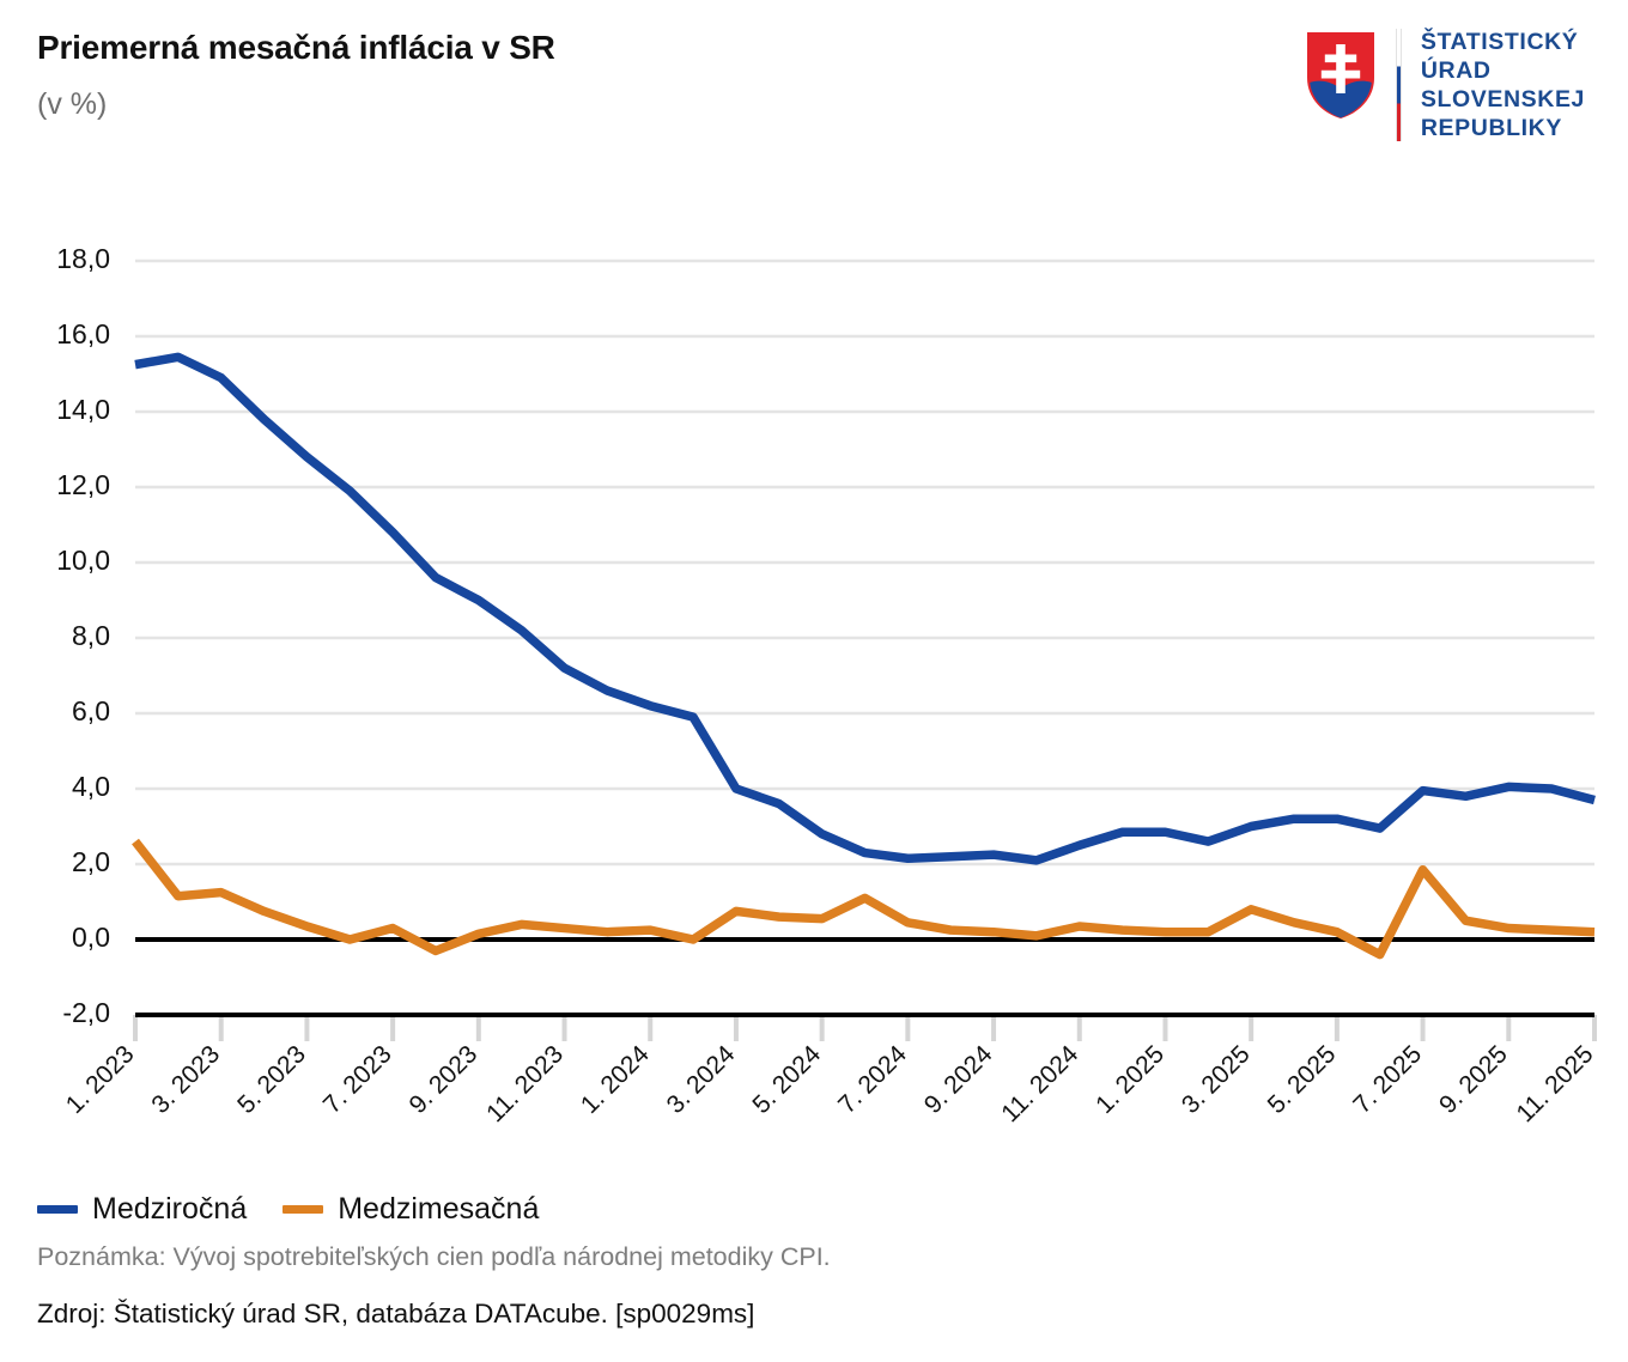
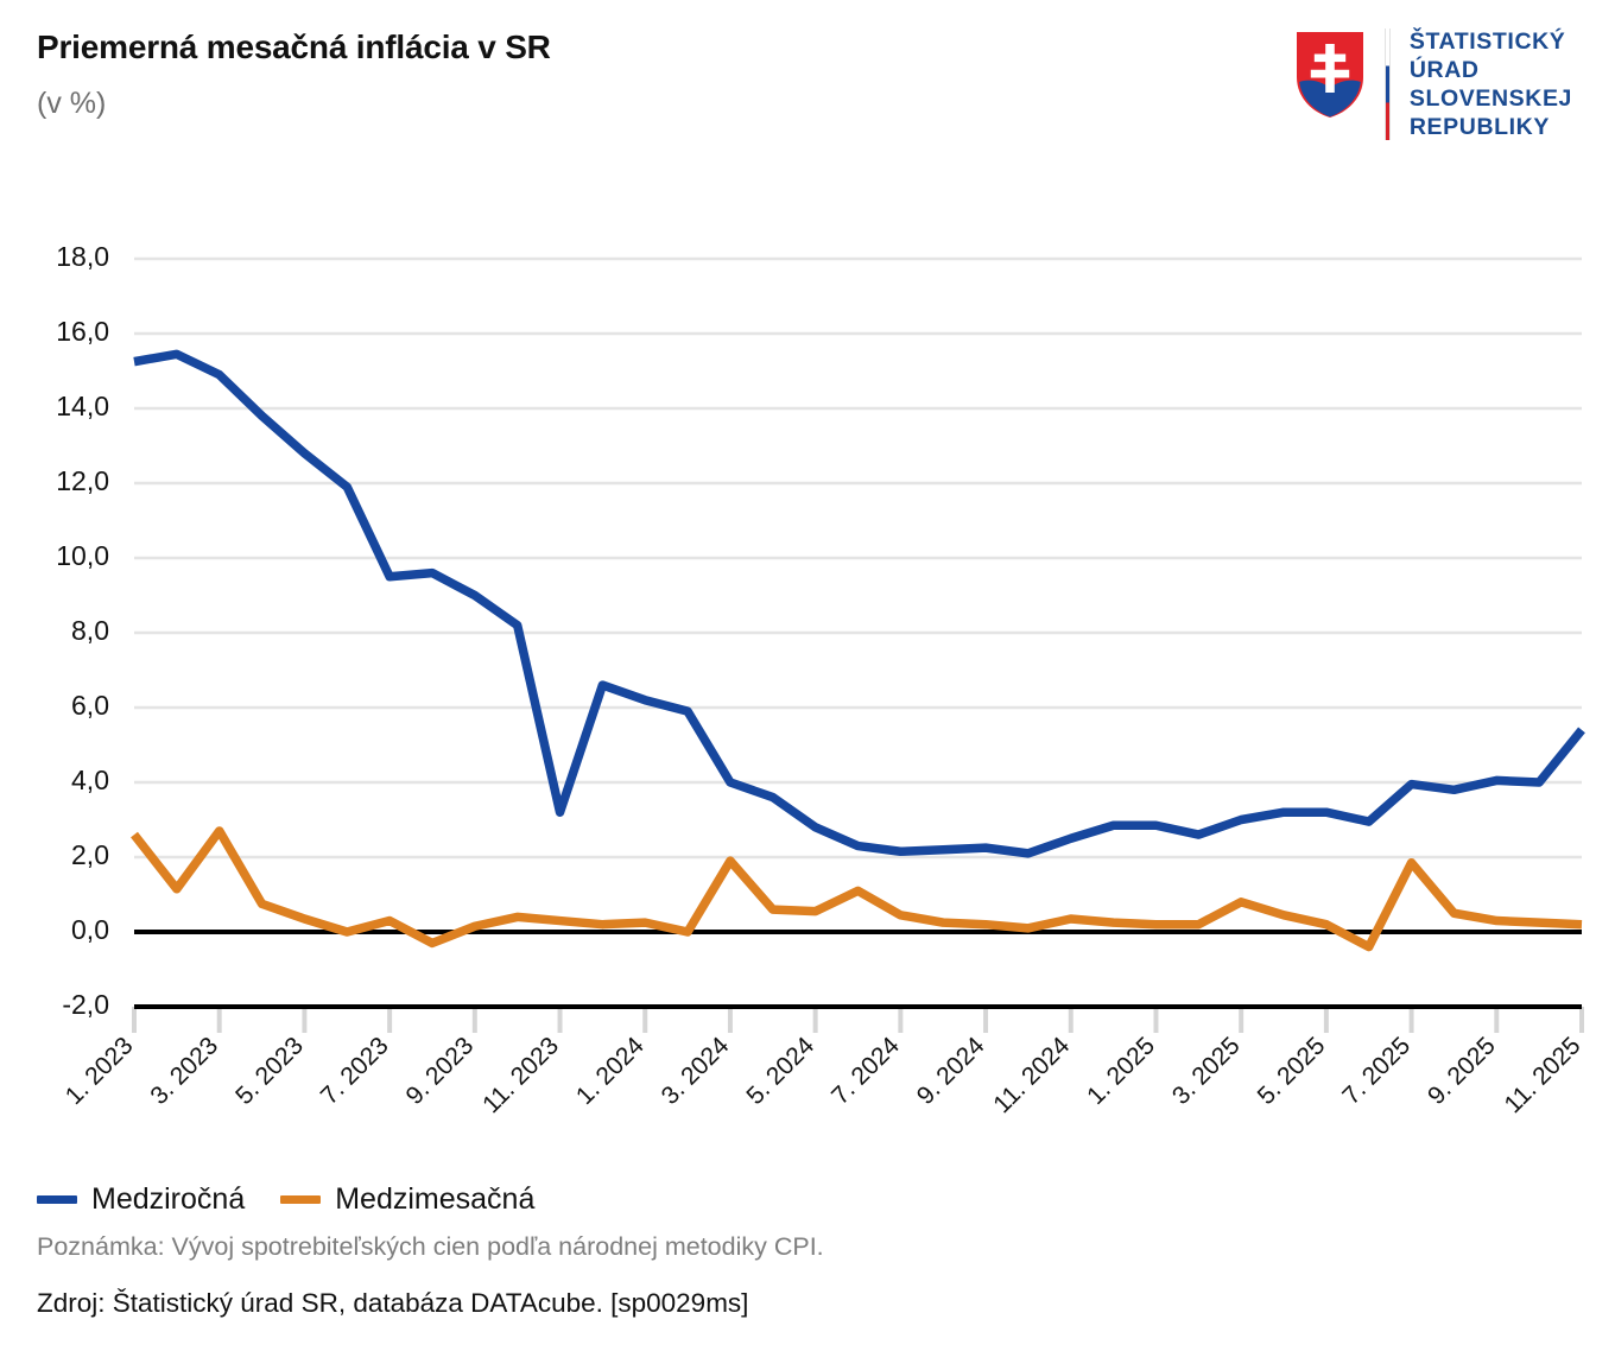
Medzimesačná/3. 2023: 1,2 -> 2,7
Medziročná/7. 2023: 10,8 -> 9,5
Medziročná/11. 2023: 7,2 -> 3,2
Medzimesačná/3. 2024: 0,8 -> 1,9
Medziročná/11. 2025: 3,7 -> 5,4
